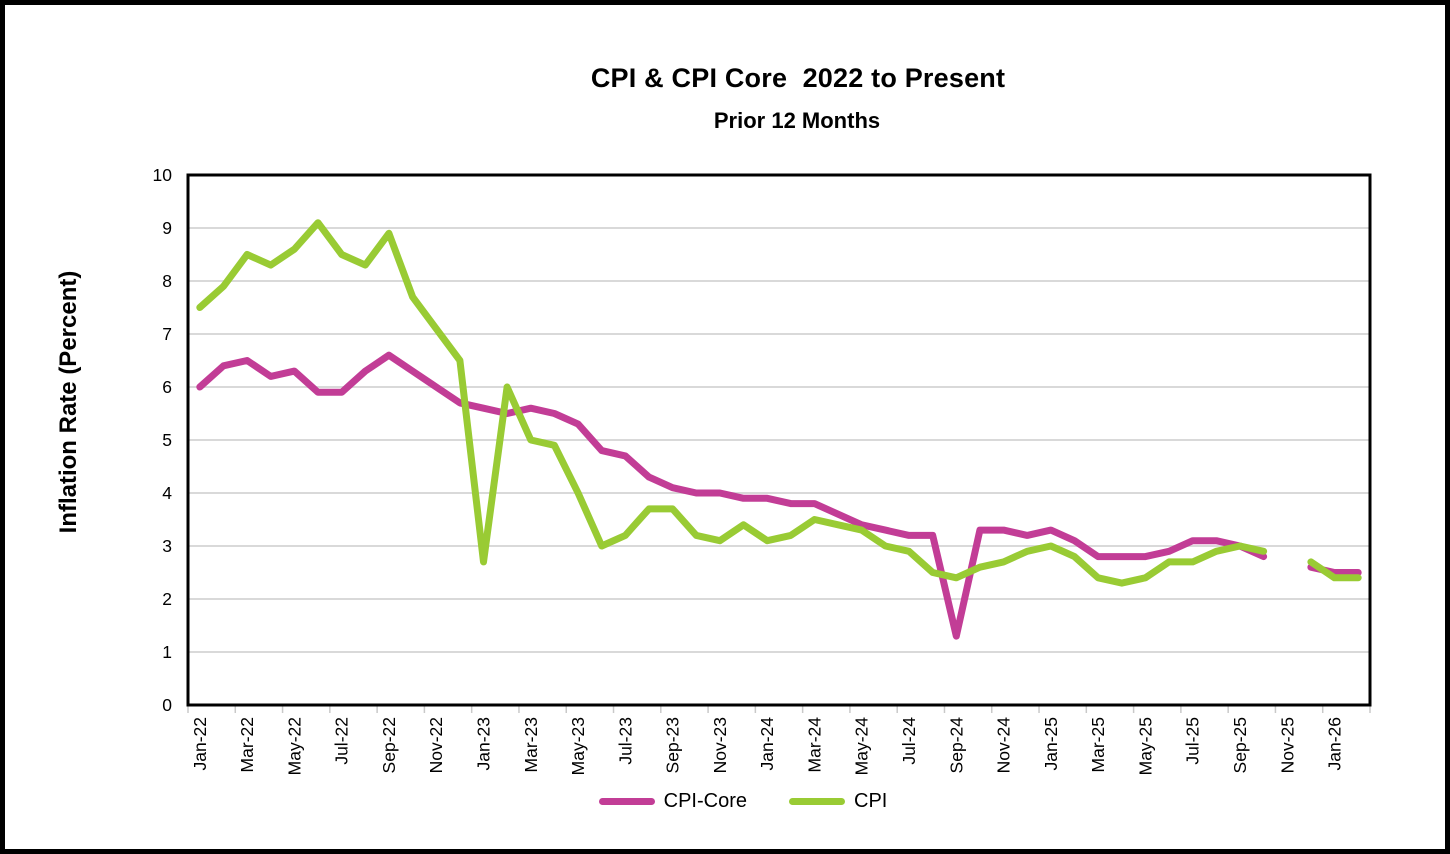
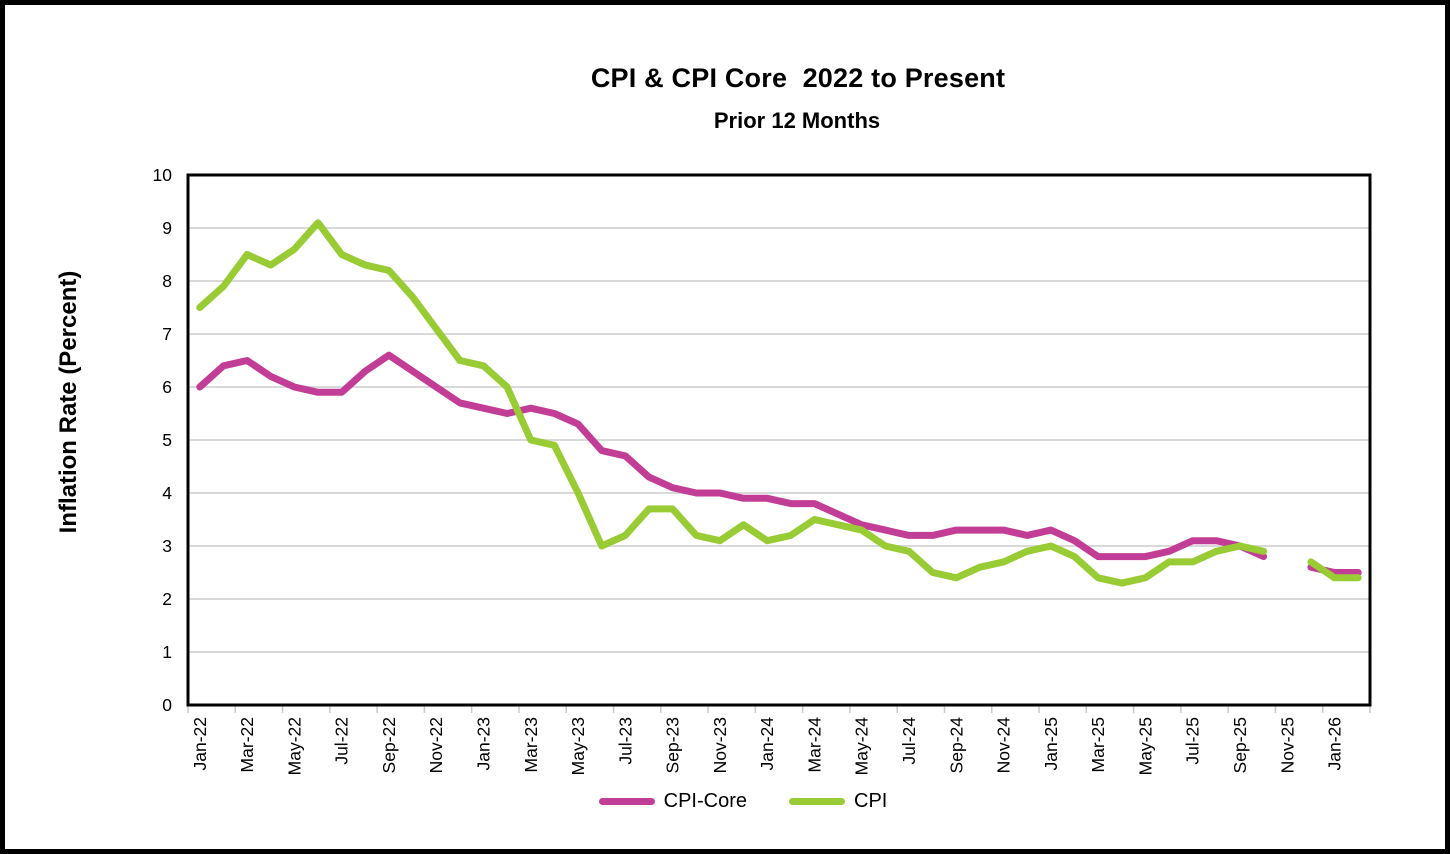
CPI-Core/May-22: 6.3 -> 6.0
CPI/Sep-22: 8.9 -> 8.2
CPI/Jan-23: 2.7 -> 6.4
CPI-Core/Sep-24: 1.3 -> 3.3
